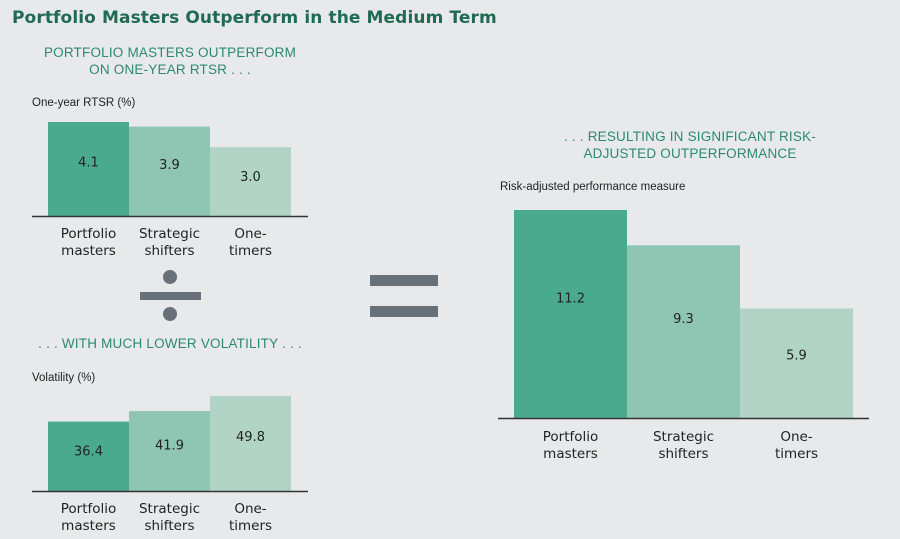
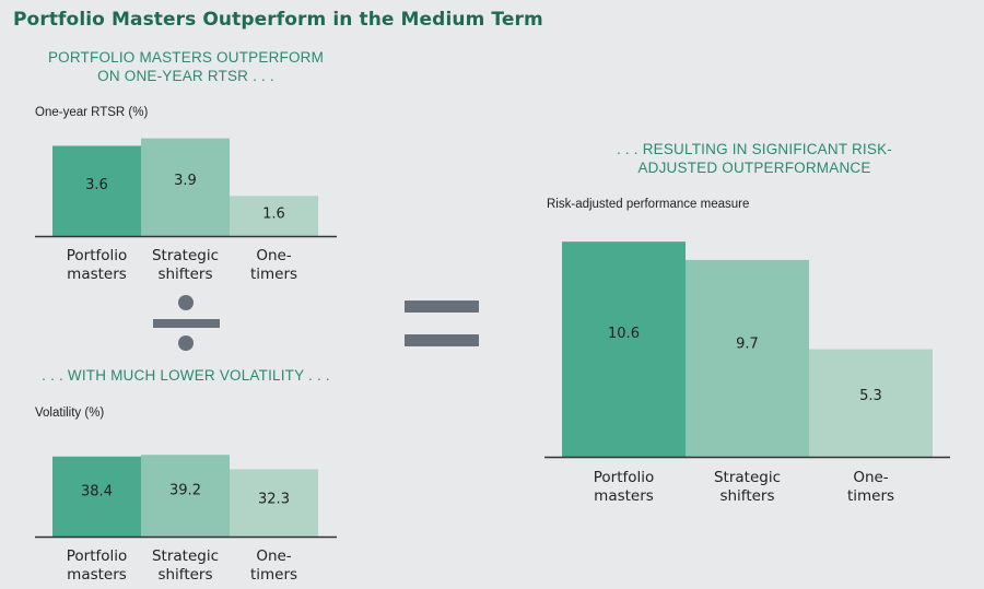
PORTFOLIO MASTERS OUTPERFORM ON ONE-YEAR RTSR . . ./Portfolio masters: 4.1 -> 3.6
PORTFOLIO MASTERS OUTPERFORM ON ONE-YEAR RTSR . . ./One-timers: 3.0 -> 1.6
. . . WITH MUCH LOWER VOLATILITY . . ./Portfolio masters: 36.4 -> 38.4
. . . WITH MUCH LOWER VOLATILITY . . ./Strategic shifters: 41.9 -> 39.2
. . . WITH MUCH LOWER VOLATILITY . . ./One-timers: 49.8 -> 32.3
. . . RESULTING IN SIGNIFICANT RISK-ADJUSTED OUTPERFORMANCE/Portfolio masters: 11.2 -> 10.6
. . . RESULTING IN SIGNIFICANT RISK-ADJUSTED OUTPERFORMANCE/Strategic shifters: 9.3 -> 9.7
. . . RESULTING IN SIGNIFICANT RISK-ADJUSTED OUTPERFORMANCE/One-timers: 5.9 -> 5.3
